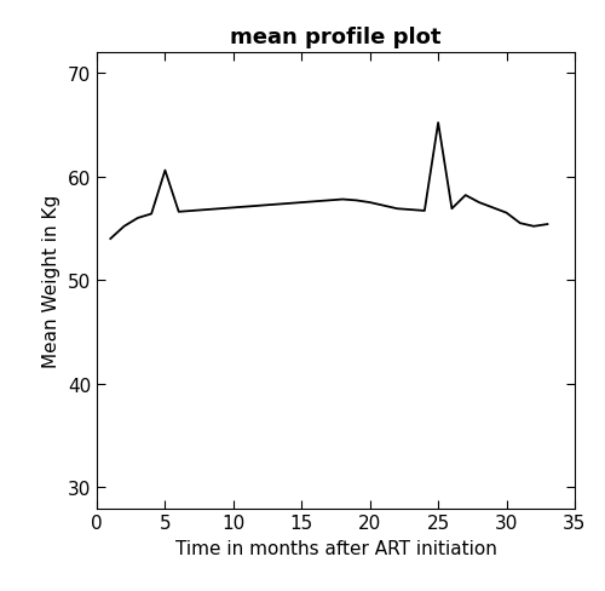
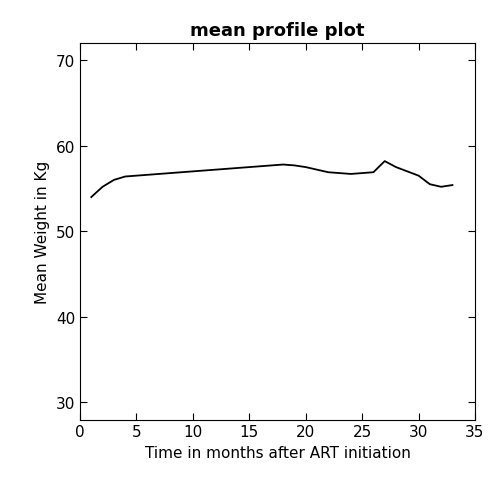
5: 60.6 -> 56.5
25: 65.2 -> 56.8
